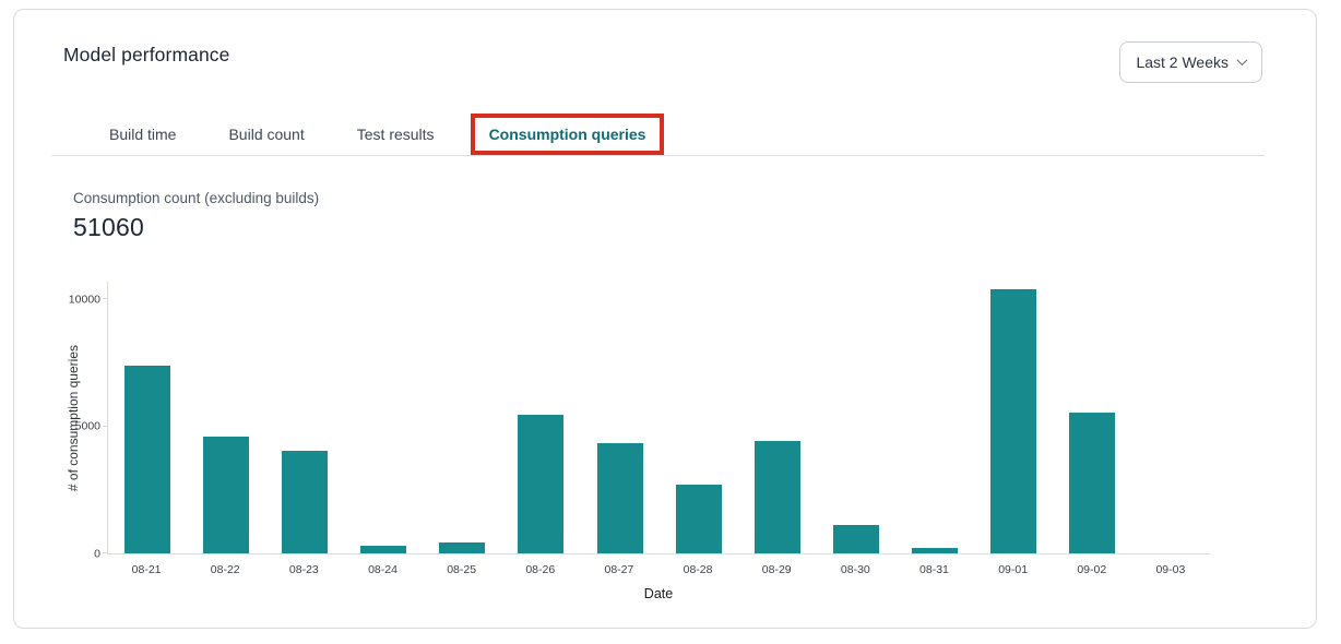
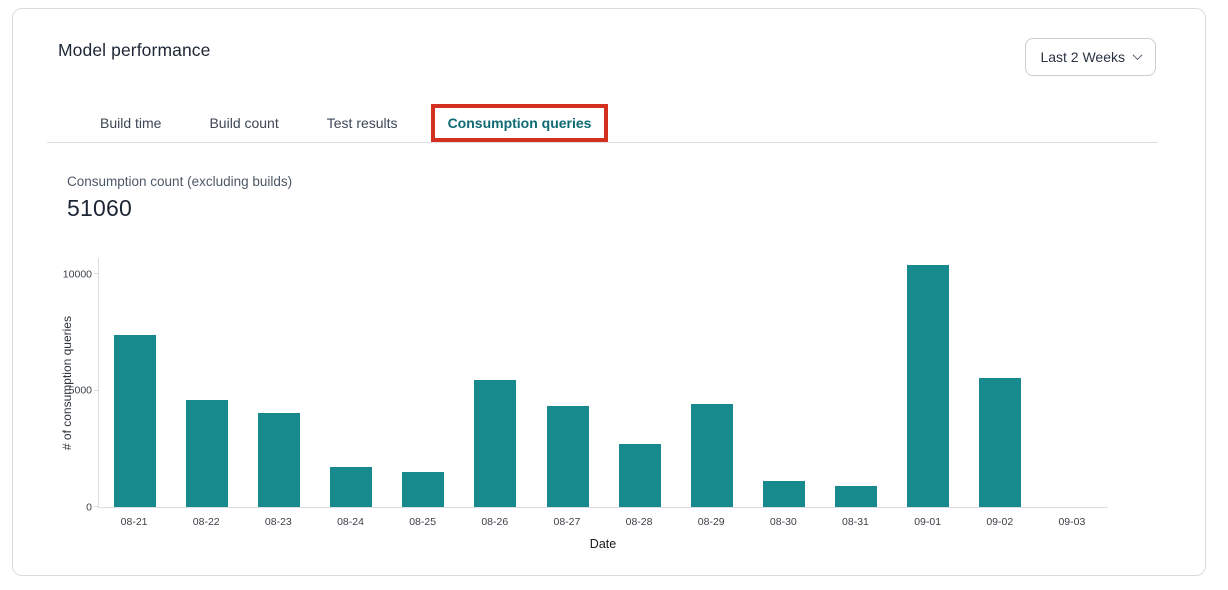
08-24: 300 -> 1700
08-25: 400 -> 1500
08-31: 200 -> 900
